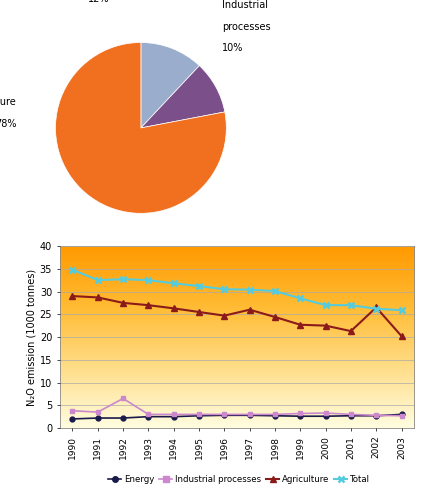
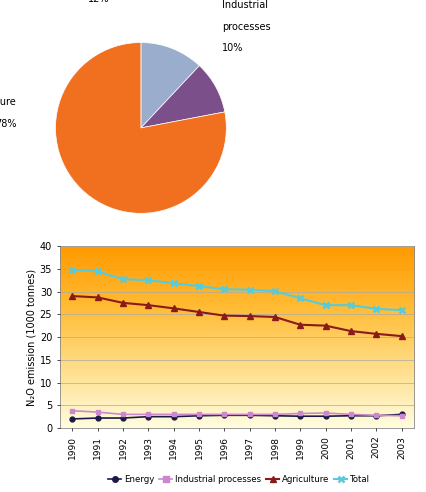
Total/1991: 32.5 -> 34.4
Industrial processes/1992: 6.5 -> 3.0
Agriculture/1997: 26.0 -> 24.6
Agriculture/2002: 26.5 -> 20.7
